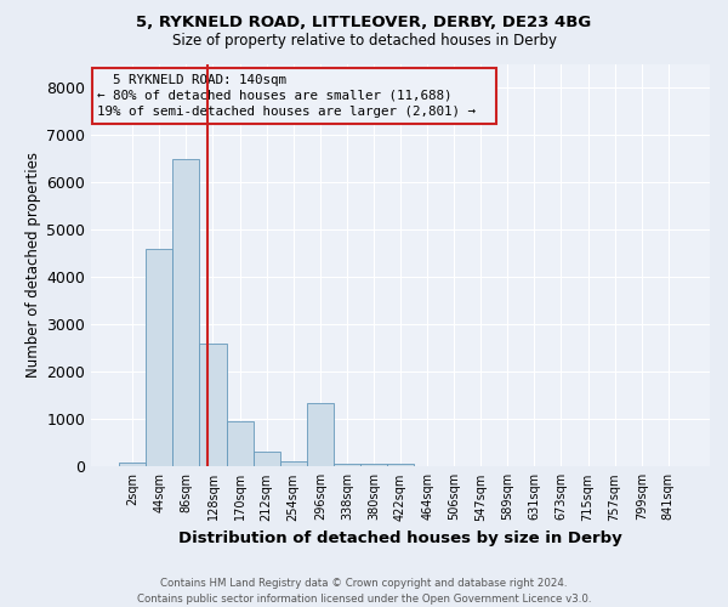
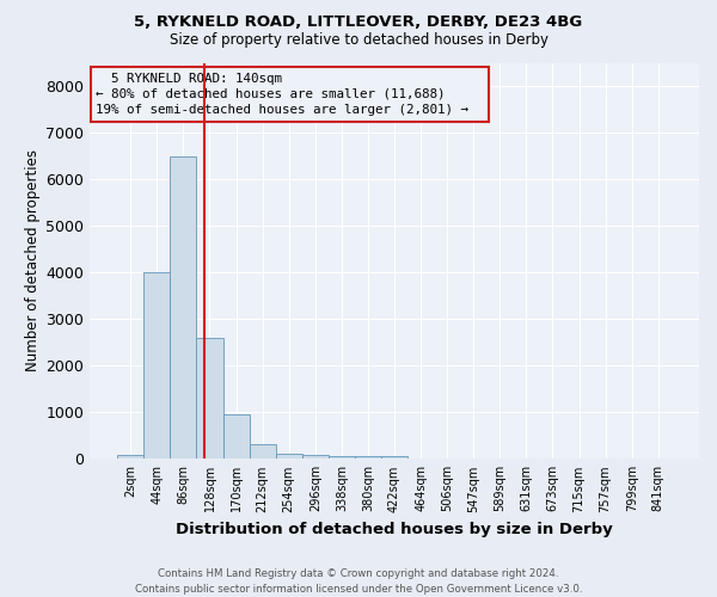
44sqm: 4600 -> 4000
296sqm: 1350 -> 90
